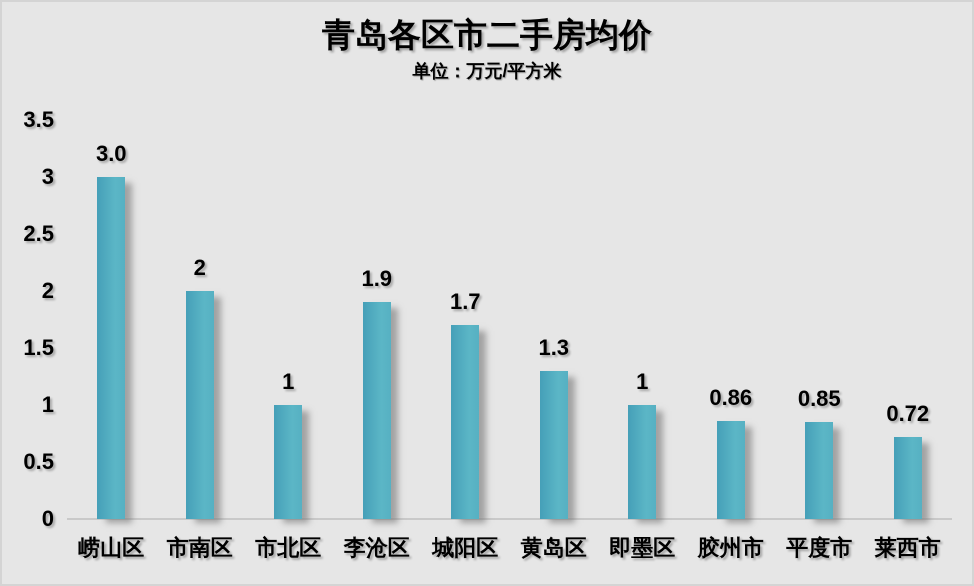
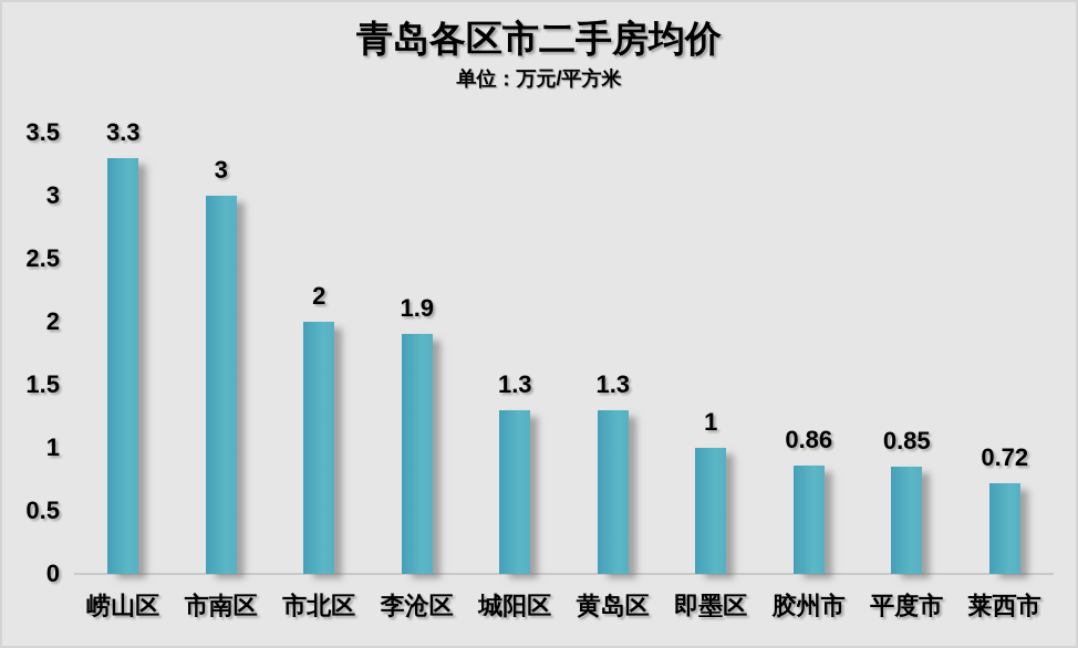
崂山区: 3.0 -> 3.3
市南区: 2 -> 3
市北区: 1 -> 2
城阳区: 1.7 -> 1.3
